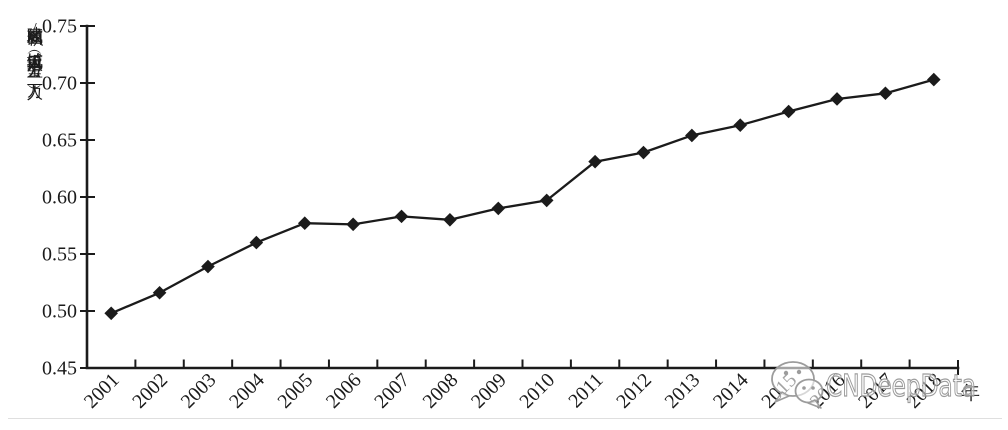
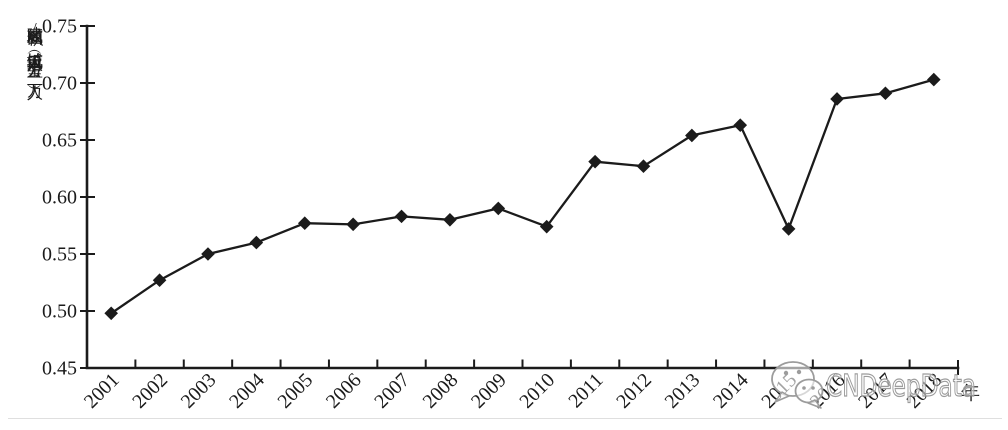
2002: 0.516 -> 0.527
2003: 0.539 -> 0.550
2010: 0.597 -> 0.574
2012: 0.639 -> 0.627
2015: 0.675 -> 0.572
